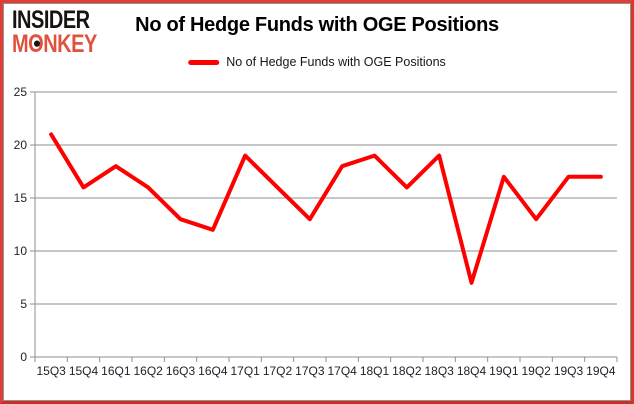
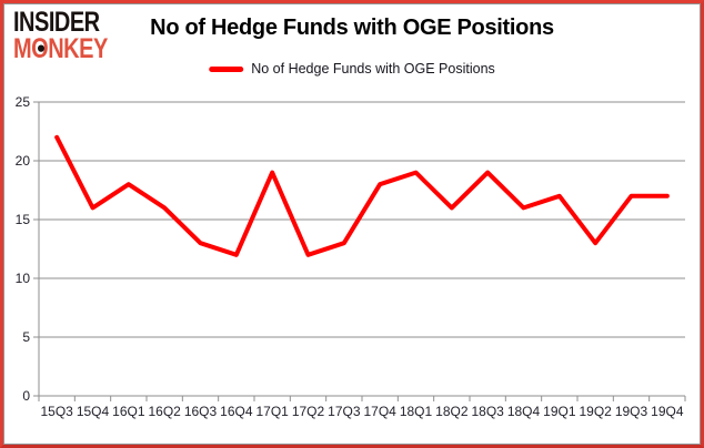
15Q3: 21 -> 22
17Q2: 16 -> 12
18Q4: 7 -> 16
